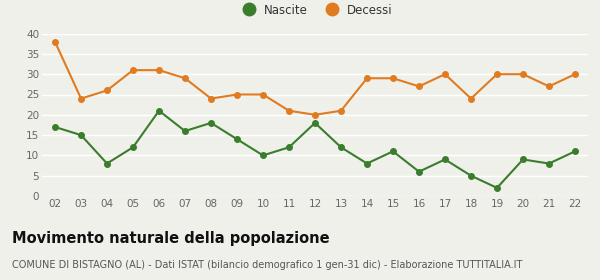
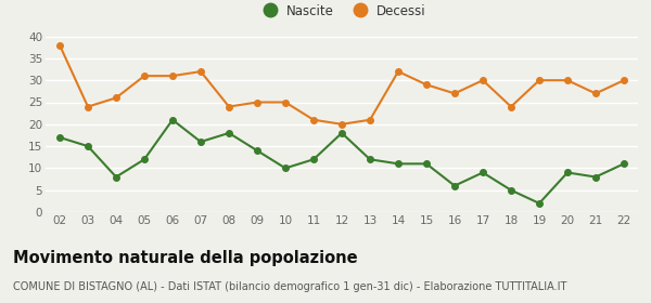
Decessi/07: 29 -> 32
Nascite/14: 8 -> 11
Decessi/14: 29 -> 32
